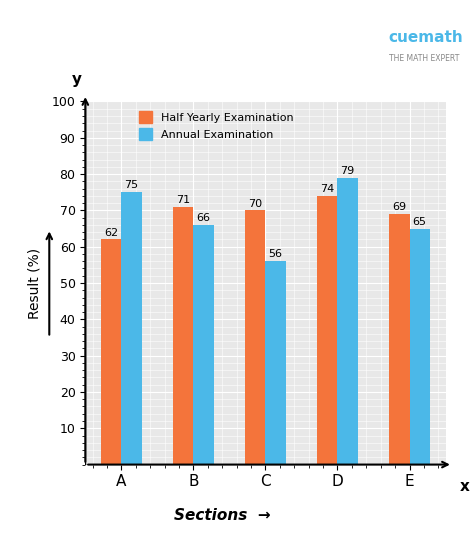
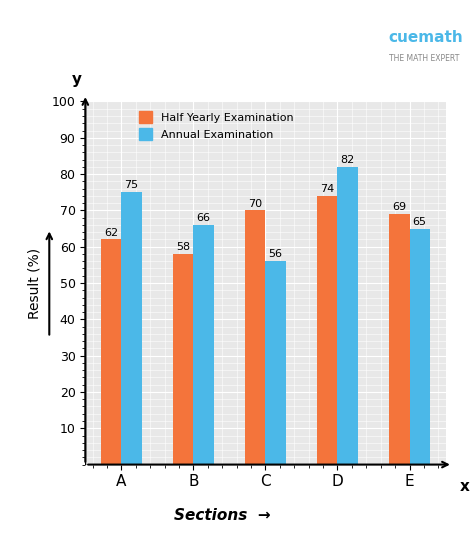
Half Yearly Examination/B: 71 -> 58
Annual Examination/D: 79 -> 82
